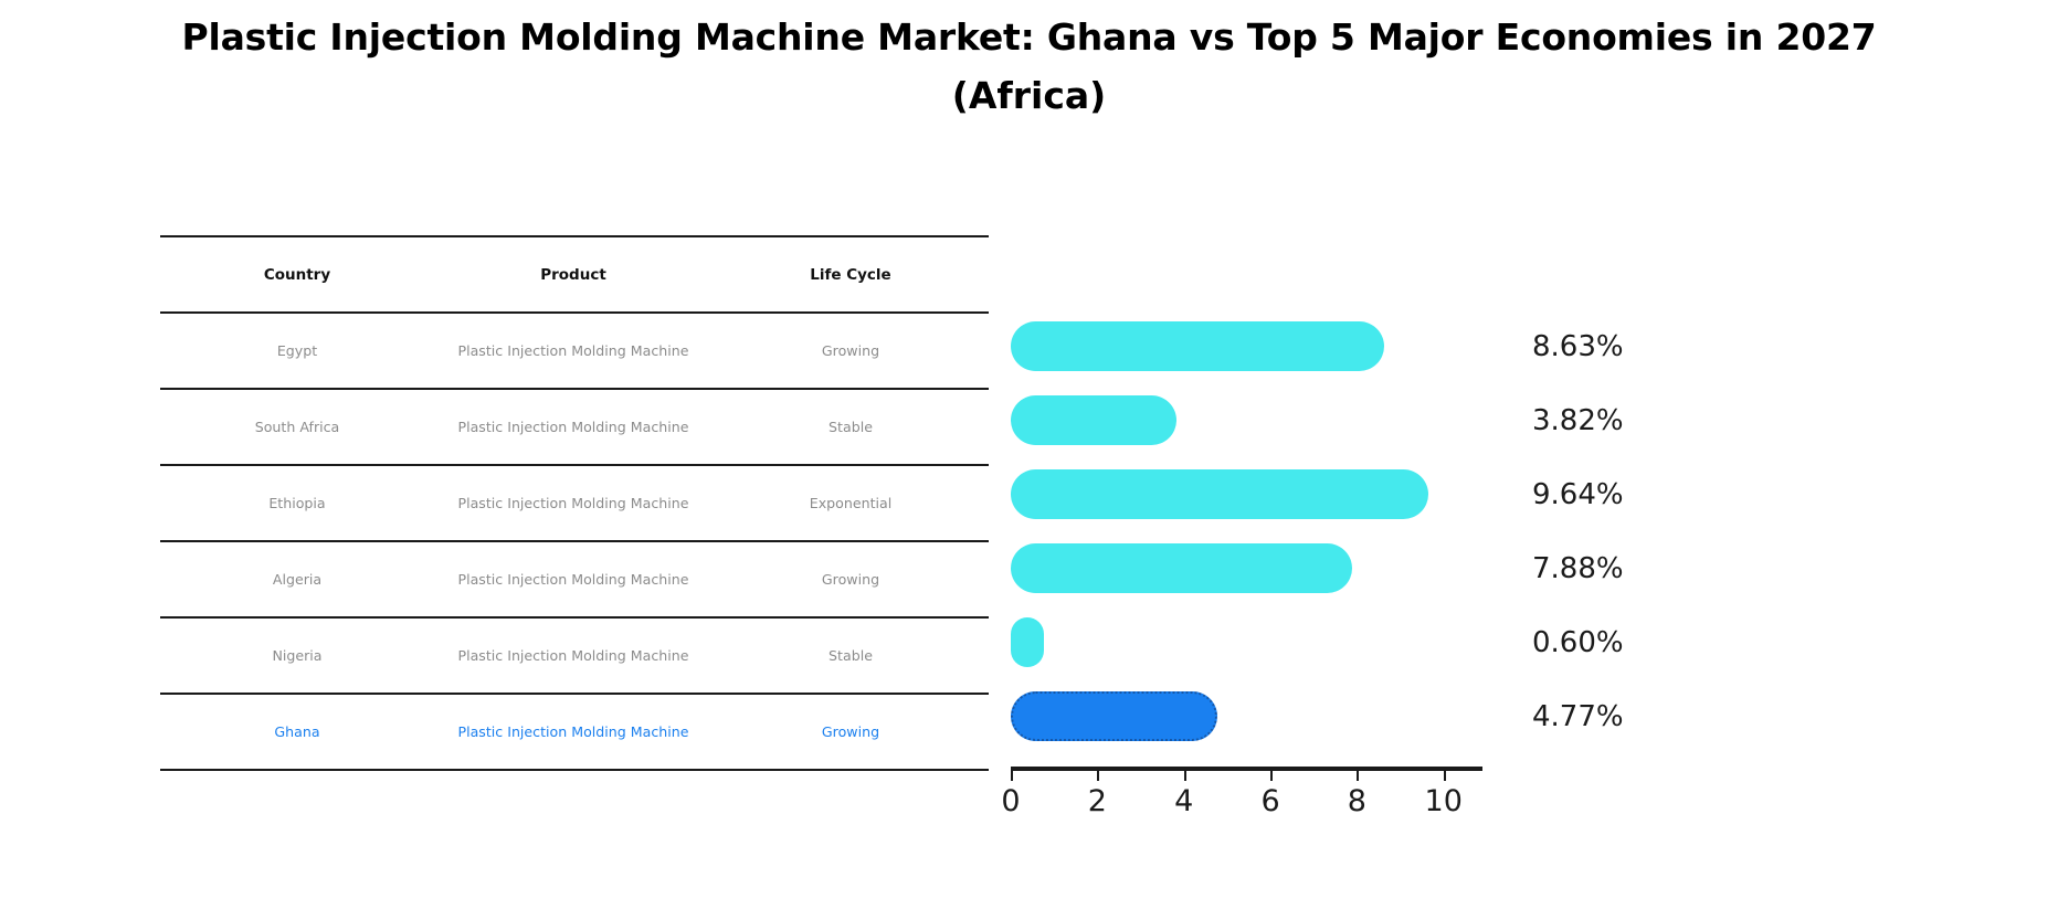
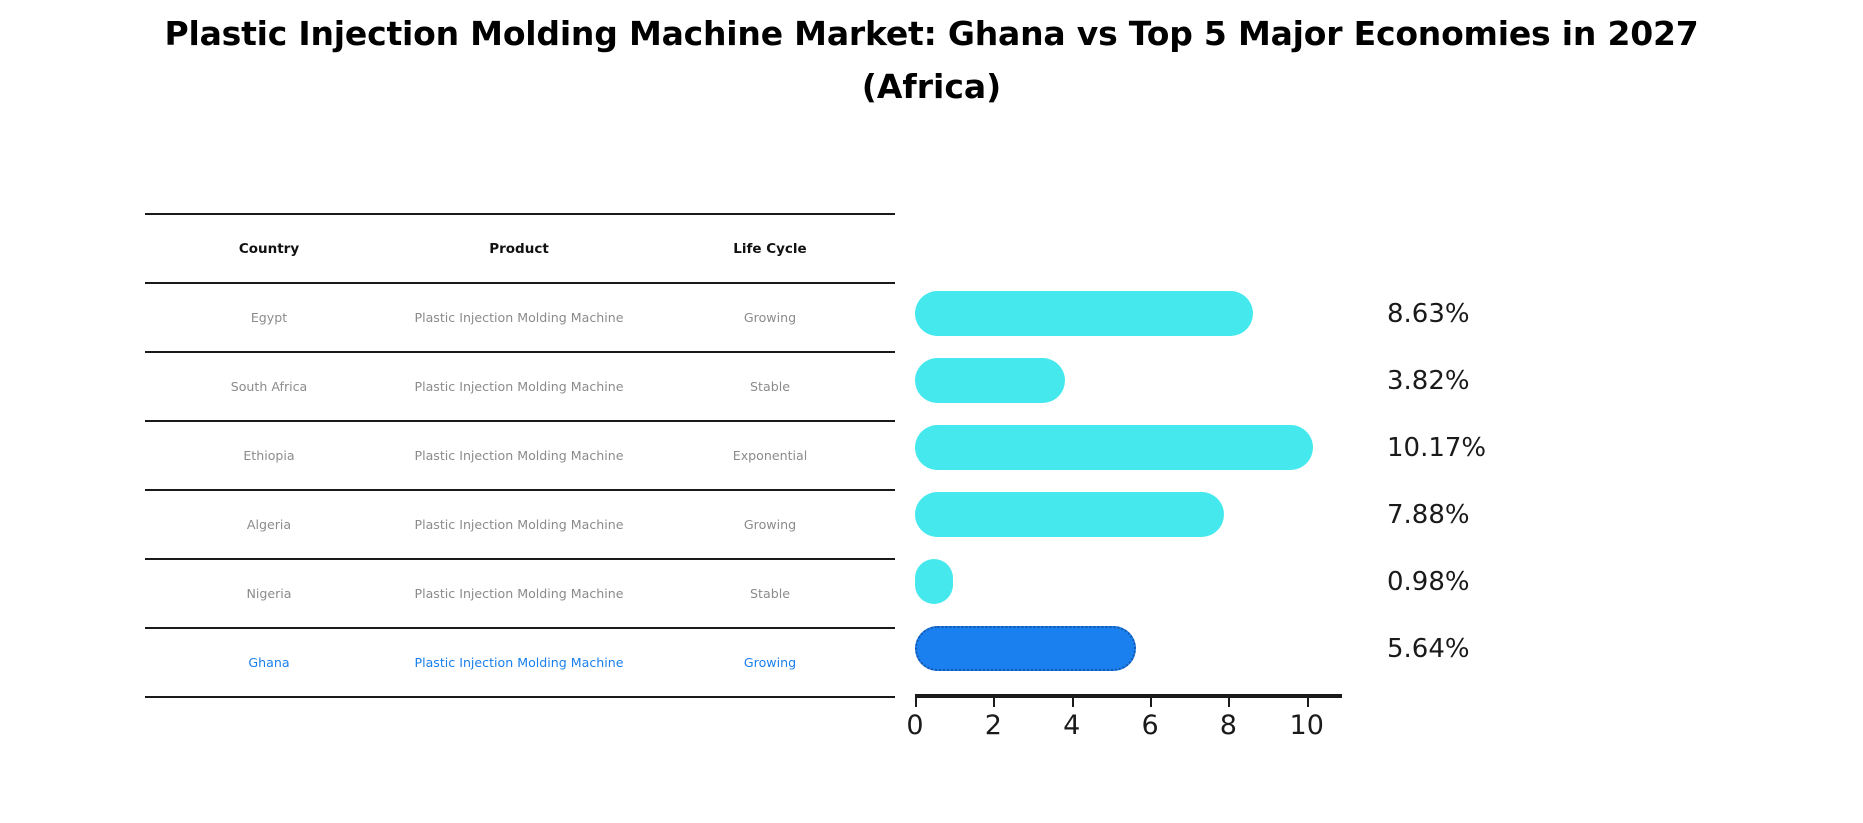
Ethiopia: 9.64% -> 10.17%
Nigeria: 0.60% -> 0.98%
Ghana: 4.77% -> 5.64%
